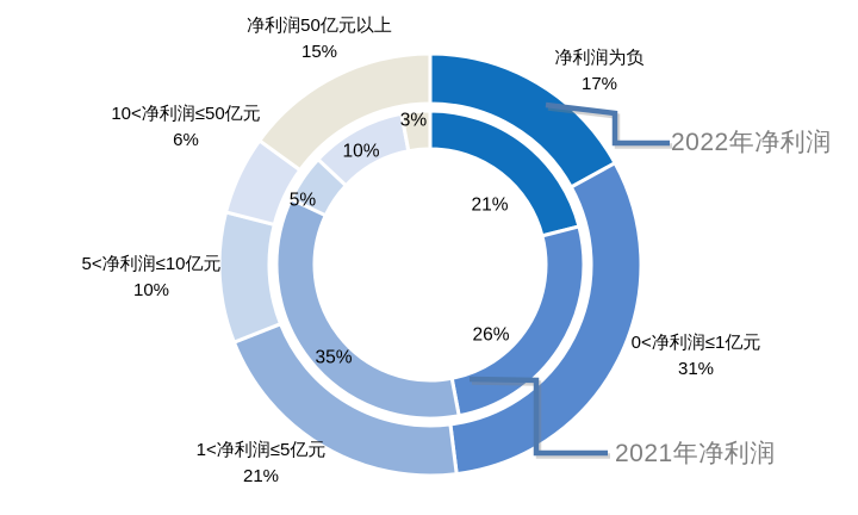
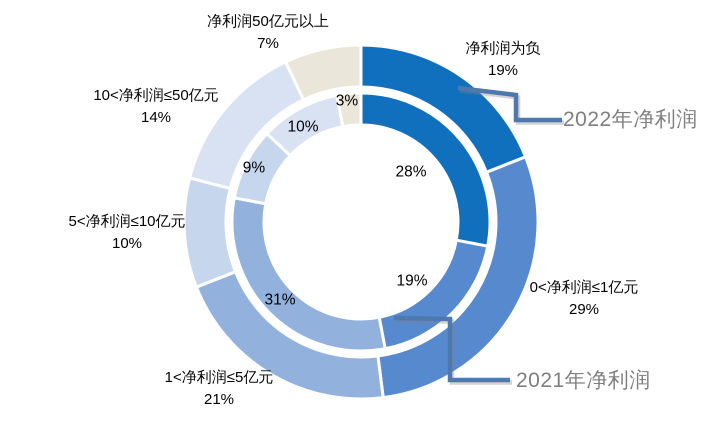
2022年净利润/净利润为负: 17% -> 19%
2021年净利润/净利润为负: 21% -> 28%
2022年净利润/0<净利润≤1亿元: 31% -> 29%
2021年净利润/0<净利润≤1亿元: 26% -> 19%
2021年净利润/1<净利润≤5亿元: 35% -> 31%
2021年净利润/5<净利润≤10亿元: 5% -> 9%
2022年净利润/10<净利润≤50亿元: 6% -> 14%
2022年净利润/净利润50亿元以上: 15% -> 7%
